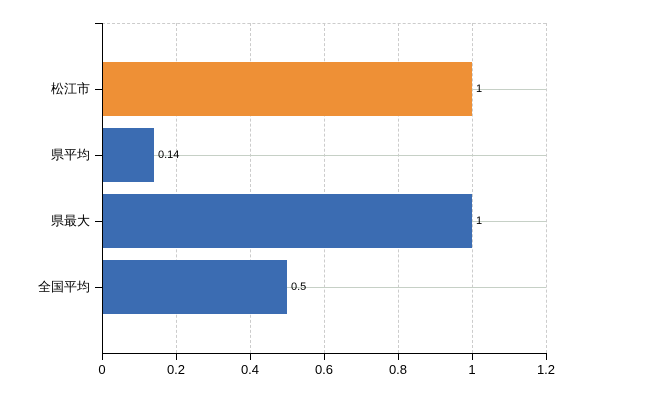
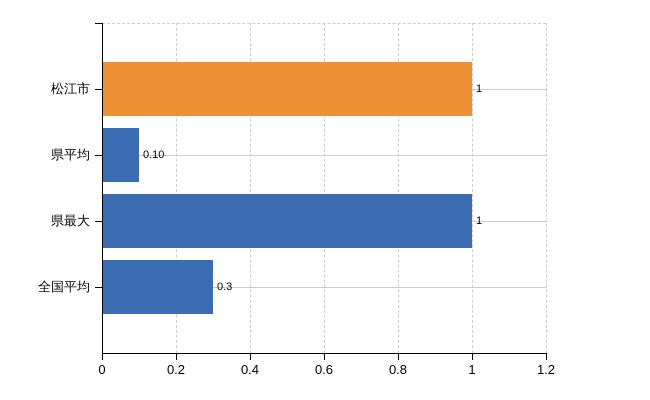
県平均: 0.14 -> 0.10
全国平均: 0.5 -> 0.3
